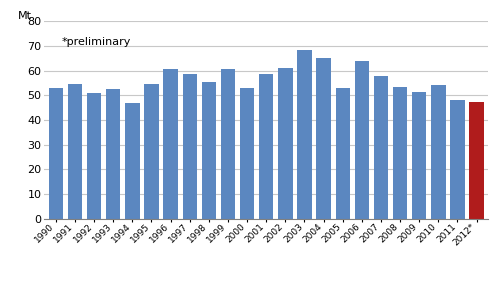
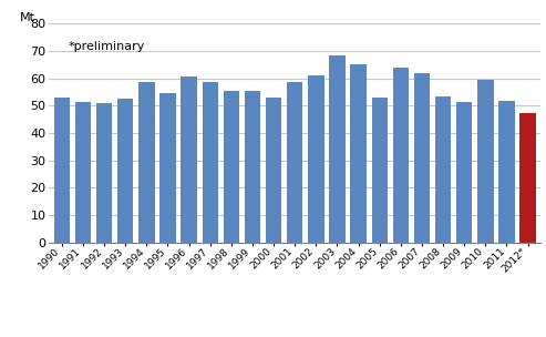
1991: 54.5 -> 51.5
1994: 47.0 -> 58.5
1999: 60.5 -> 55.5
2007: 58.0 -> 61.8
2010: 54.0 -> 59.3
2011: 48.0 -> 51.8
